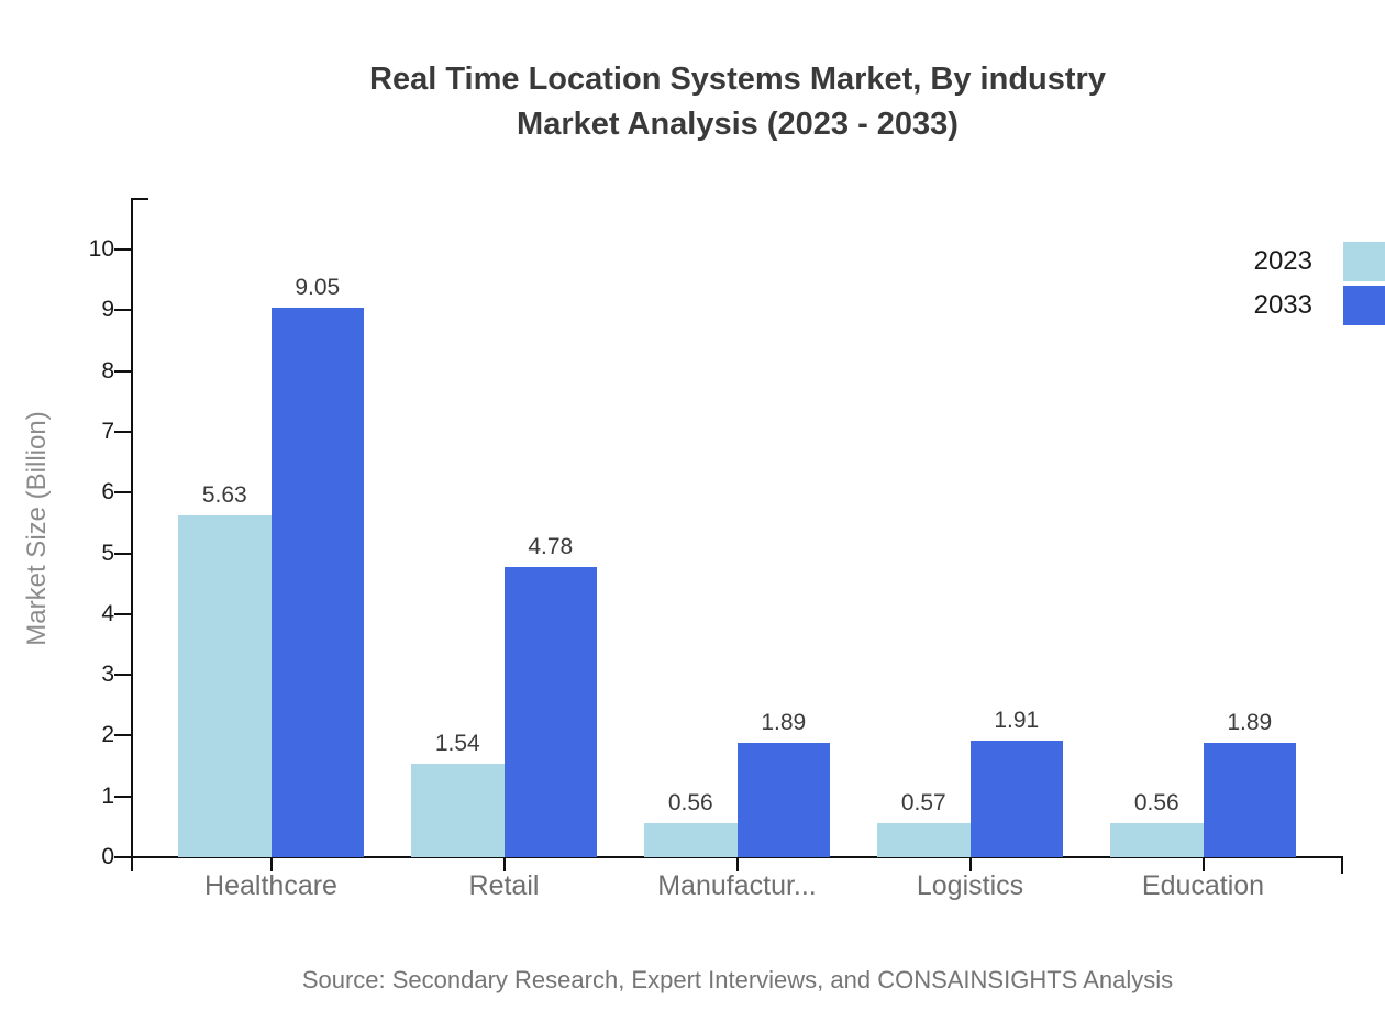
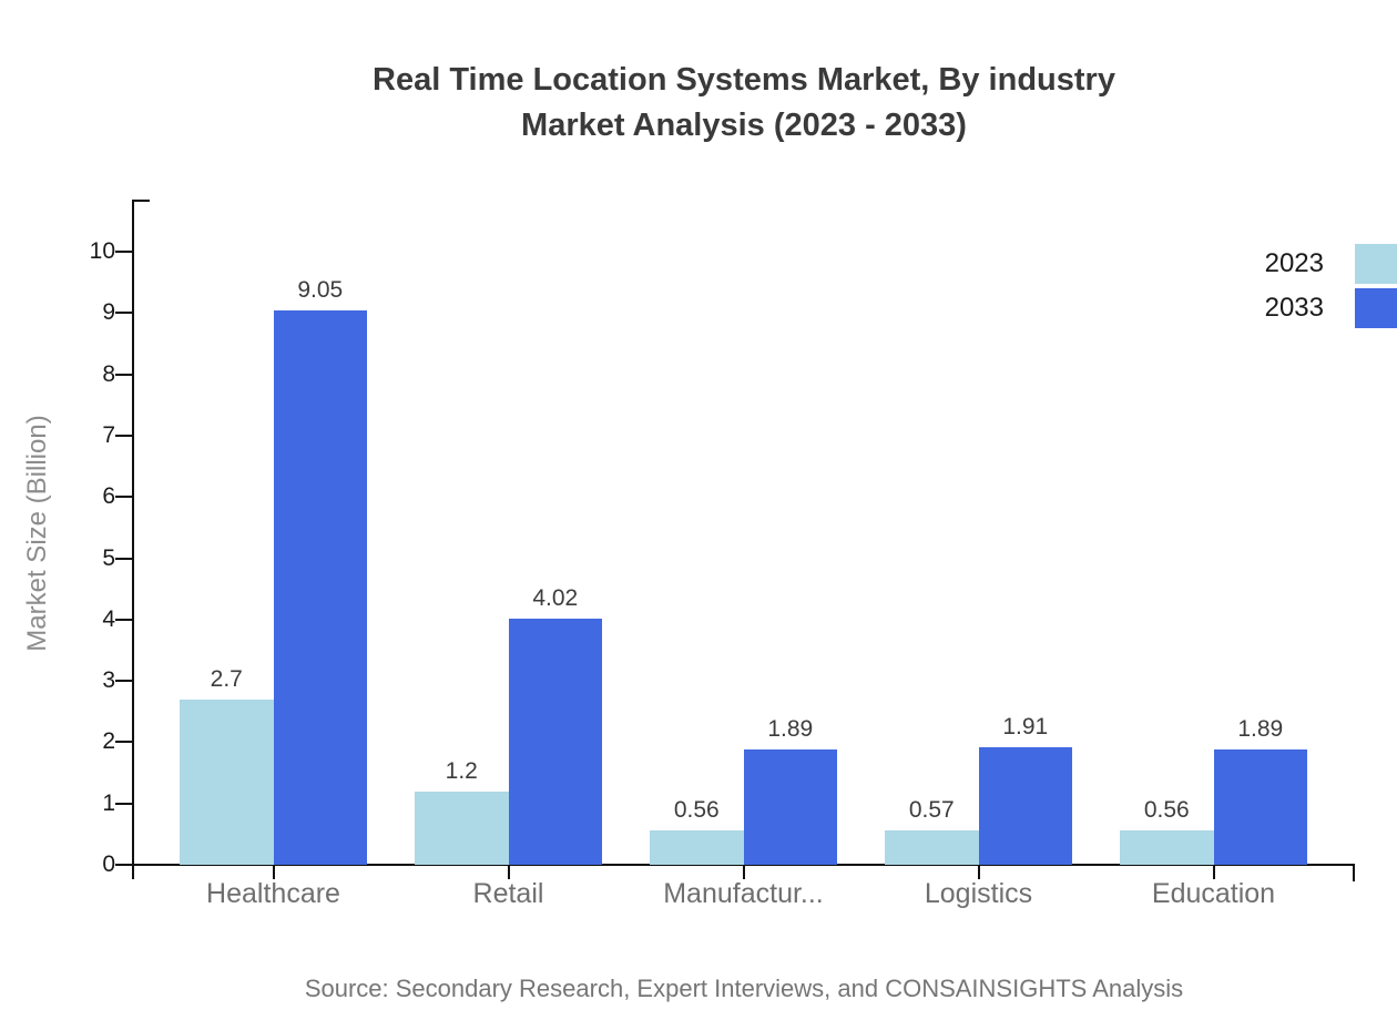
2023/Healthcare: 5.63 -> 2.7
2023/Retail: 1.54 -> 1.2
2033/Retail: 4.78 -> 4.02
